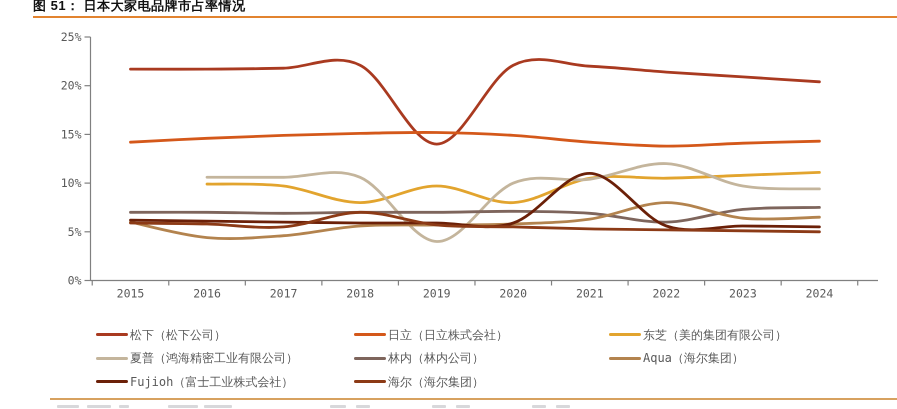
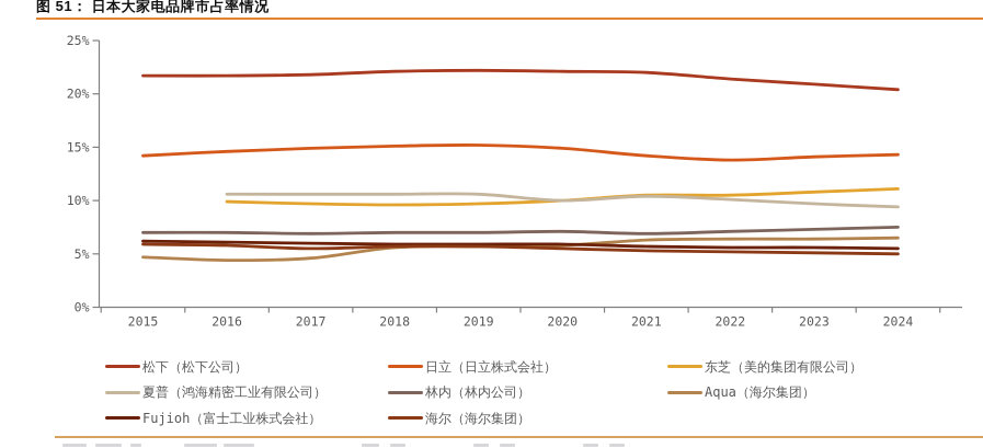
Aqua（海尔集团）/2015: 6% -> 5%
东芝（美的集团有限公司）/2018: 8% -> 10%
海尔（海尔集团）/2018: 7% -> 6%
松下（松下公司）/2019: 14% -> 22%
夏普（鸿海精密工业有限公司）/2019: 4% -> 11%
东芝（美的集团有限公司）/2020: 8% -> 10%
Fujioh（富士工业株式会社）/2021: 11% -> 6%
夏普（鸿海精密工业有限公司）/2022: 12% -> 10%
林内（林内公司）/2022: 6% -> 7%
Aqua（海尔集团）/2022: 8% -> 6%
